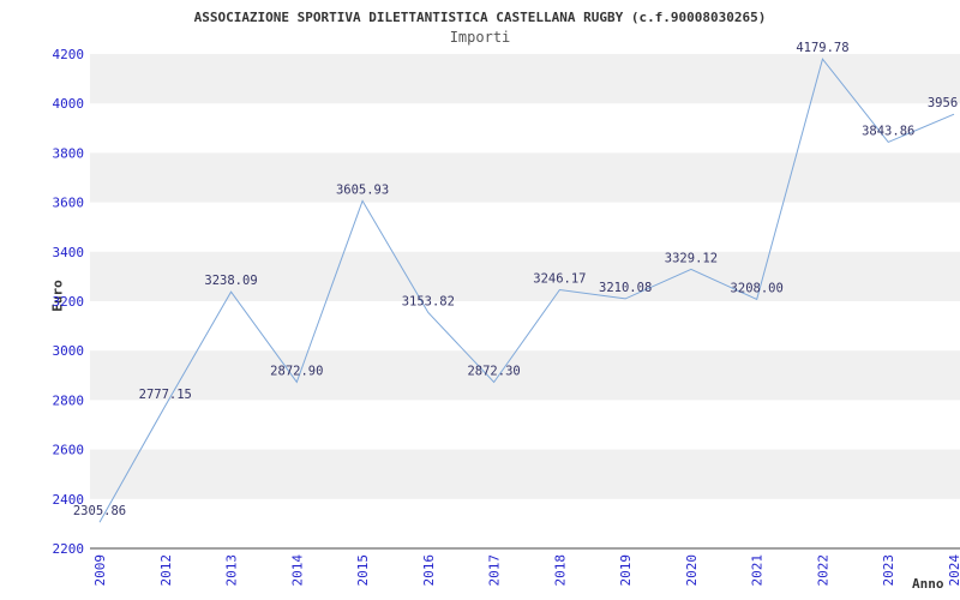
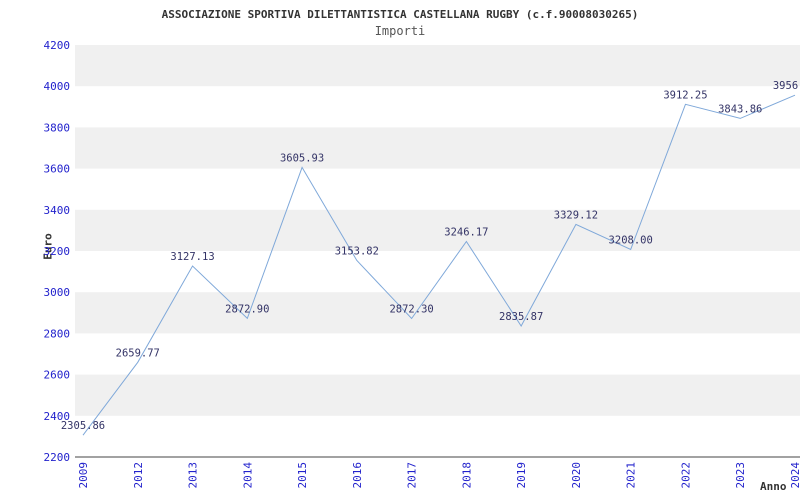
2012: 2777.15 -> 2659.77
2013: 3238.09 -> 3127.13
2019: 3210.08 -> 2835.87
2022: 4179.78 -> 3912.25
